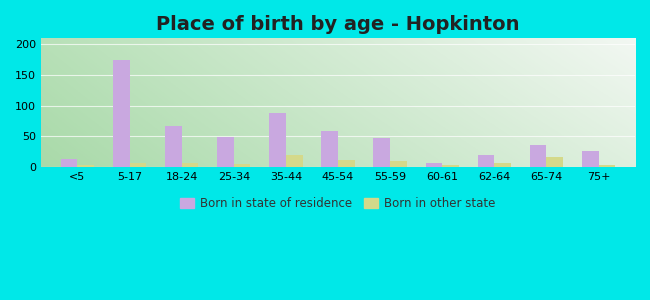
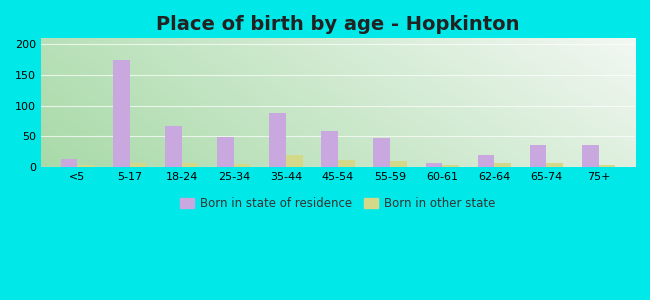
Born in other state/65-74: 16 -> 7
Born in state of residence/75+: 26 -> 35
